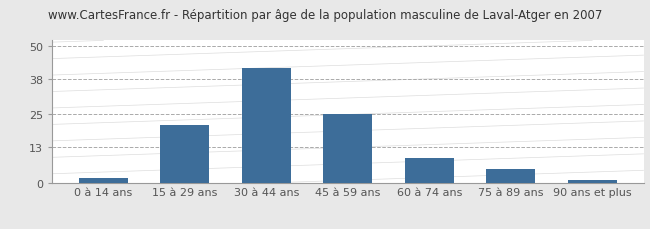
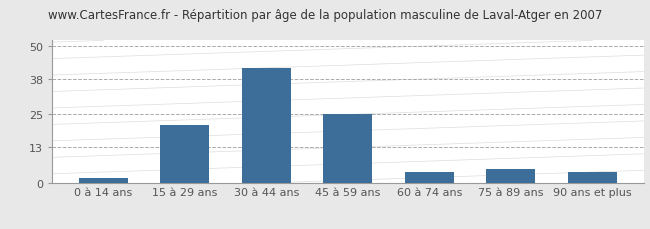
60 à 74 ans: 9 -> 4
90 ans et plus: 1 -> 4
